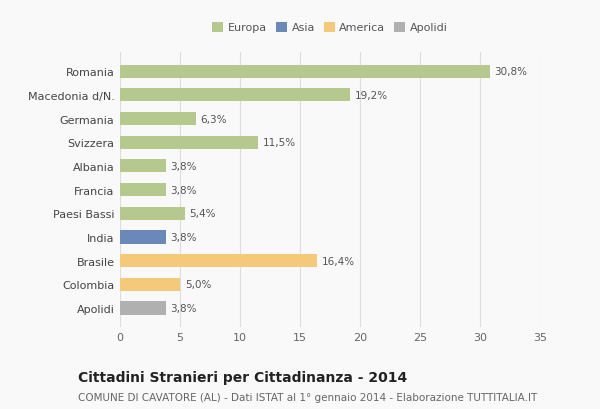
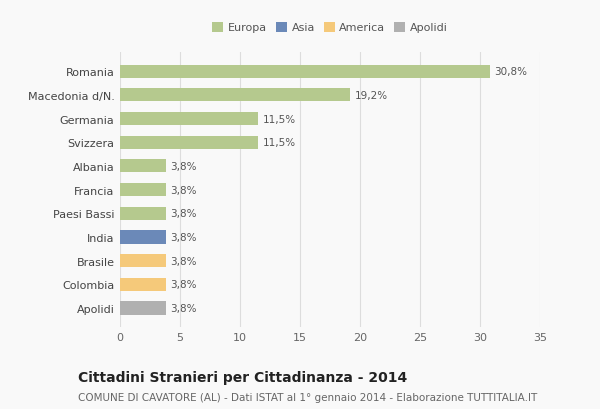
Germania: 6,3% -> 11,5%
Paesi Bassi: 5,4% -> 3,8%
Brasile: 16,4% -> 3,8%
Colombia: 5,0% -> 3,8%
